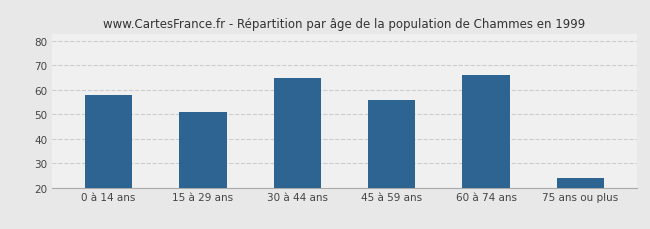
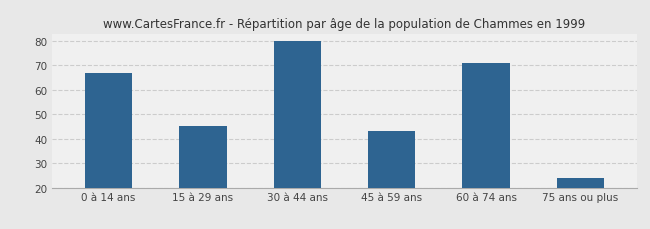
0 à 14 ans: 58 -> 67
15 à 29 ans: 51 -> 45
30 à 44 ans: 65 -> 80
45 à 59 ans: 56 -> 43
60 à 74 ans: 66 -> 71
